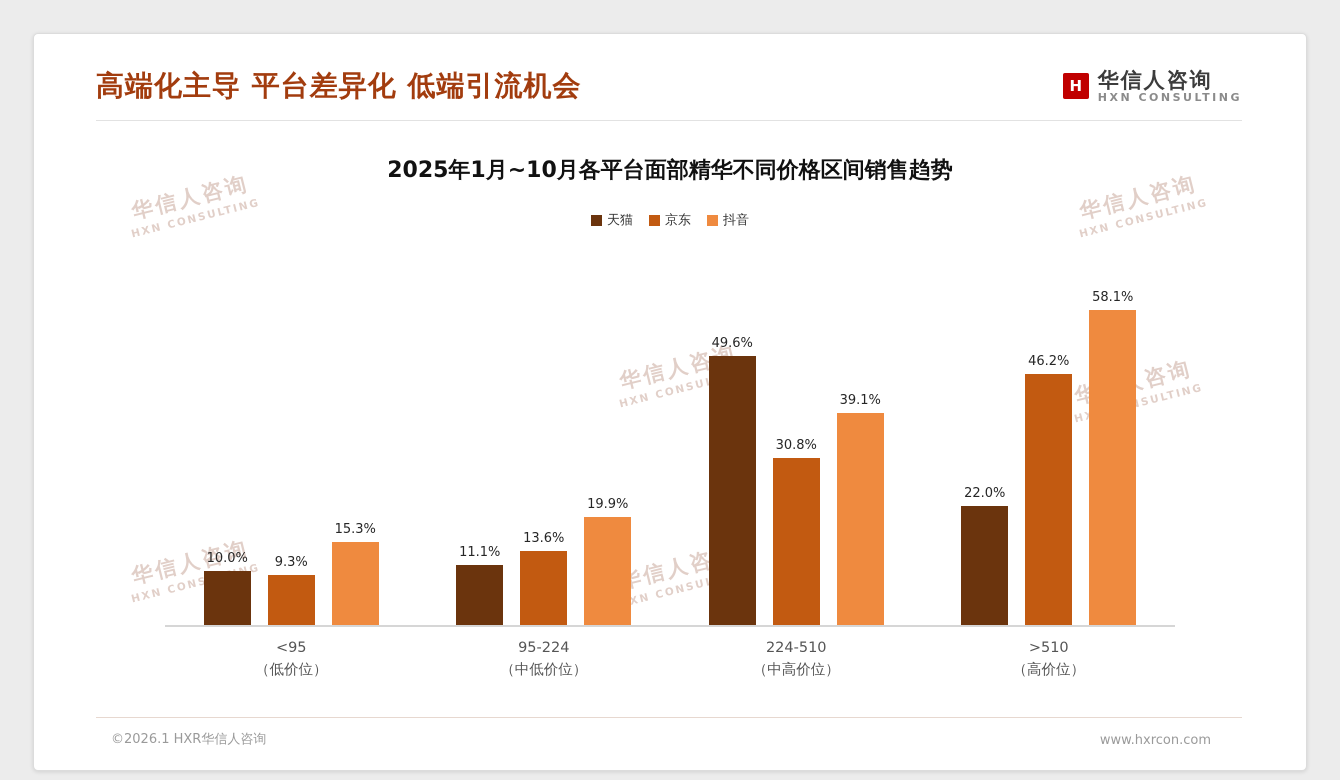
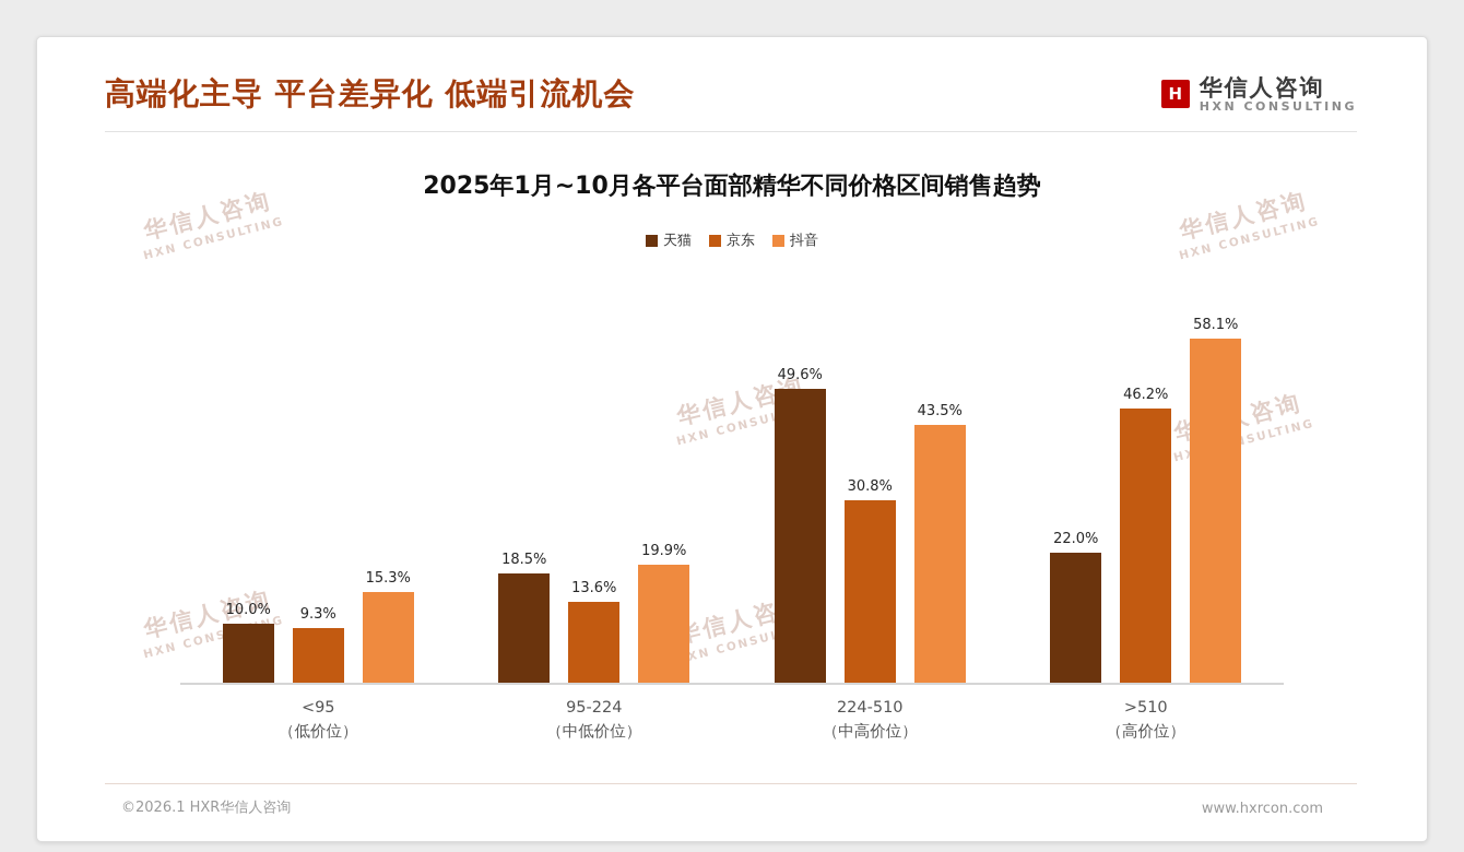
天猫/95-224: 11.1% -> 18.5%
抖音/224-510: 39.1% -> 43.5%
